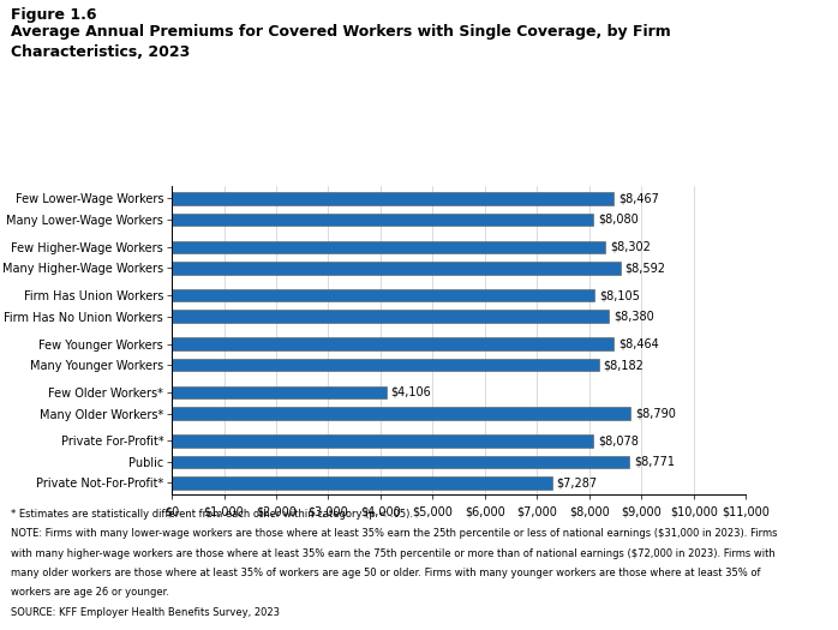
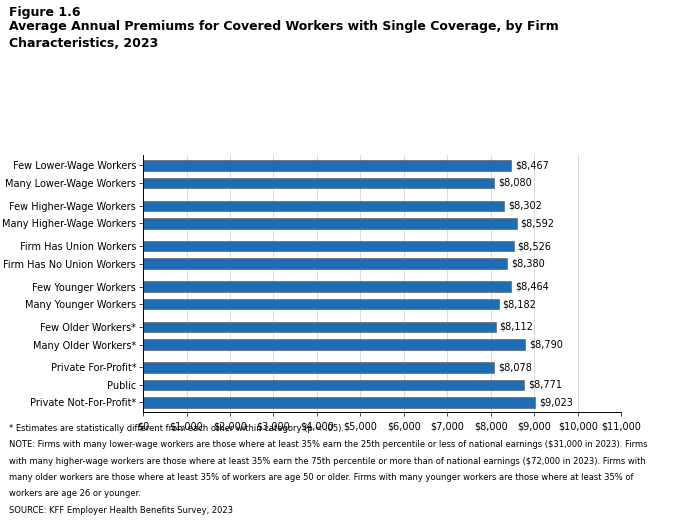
Firm Has Union Workers: $8,105 -> $8,526
Few Older Workers*: $4,106 -> $8,112
Private Not-For-Profit*: $7,287 -> $9,023
